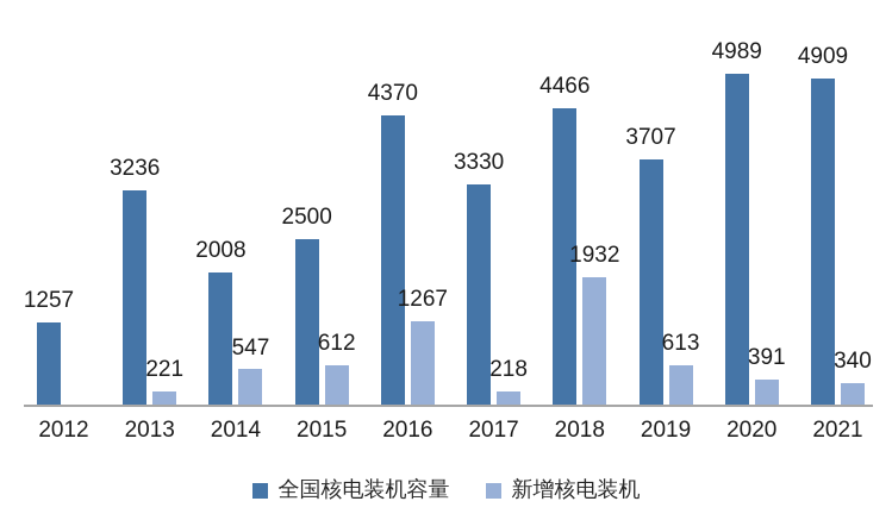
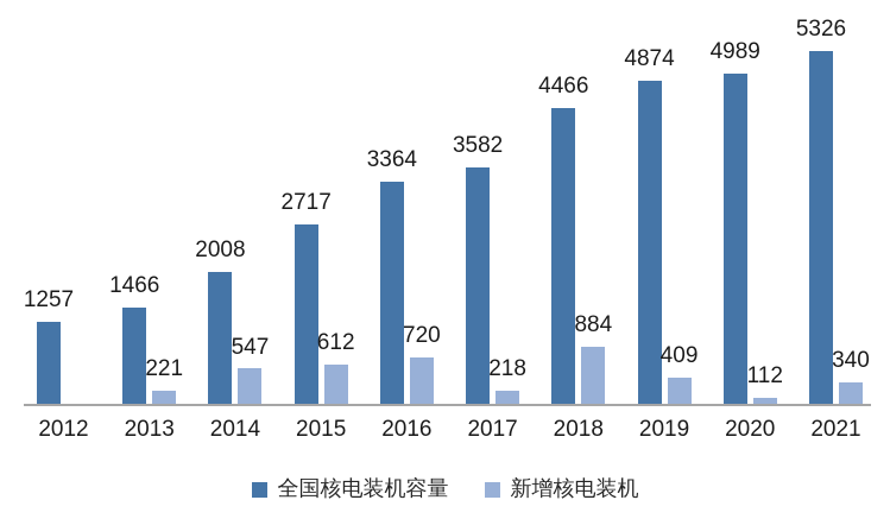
全国核电装机容量/2013: 3236 -> 1466
全国核电装机容量/2015: 2500 -> 2717
全国核电装机容量/2016: 4370 -> 3364
新增核电装机/2016: 1267 -> 720
全国核电装机容量/2017: 3330 -> 3582
新增核电装机/2018: 1932 -> 884
全国核电装机容量/2019: 3707 -> 4874
新增核电装机/2019: 613 -> 409
新增核电装机/2020: 391 -> 112
全国核电装机容量/2021: 4909 -> 5326
